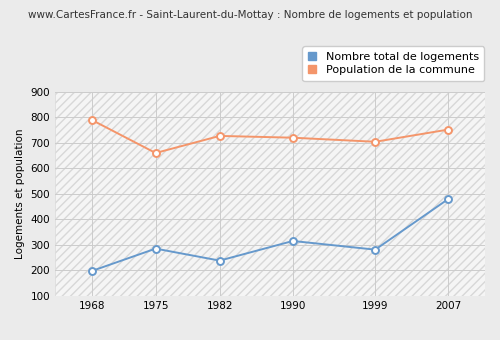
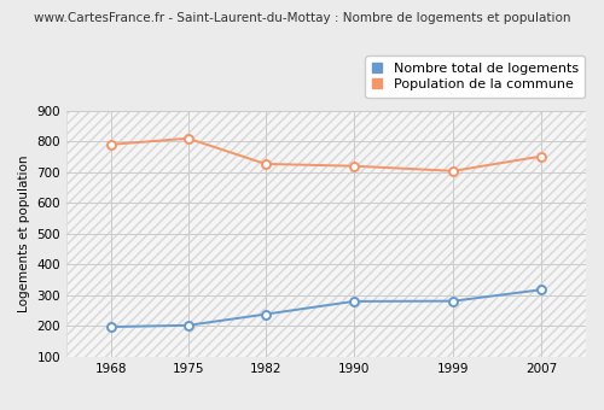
Nombre total de logements/1975: 285 -> 202
Population de la commune/1975: 660 -> 810
Nombre total de logements/1990: 315 -> 280
Nombre total de logements/2007: 480 -> 318
